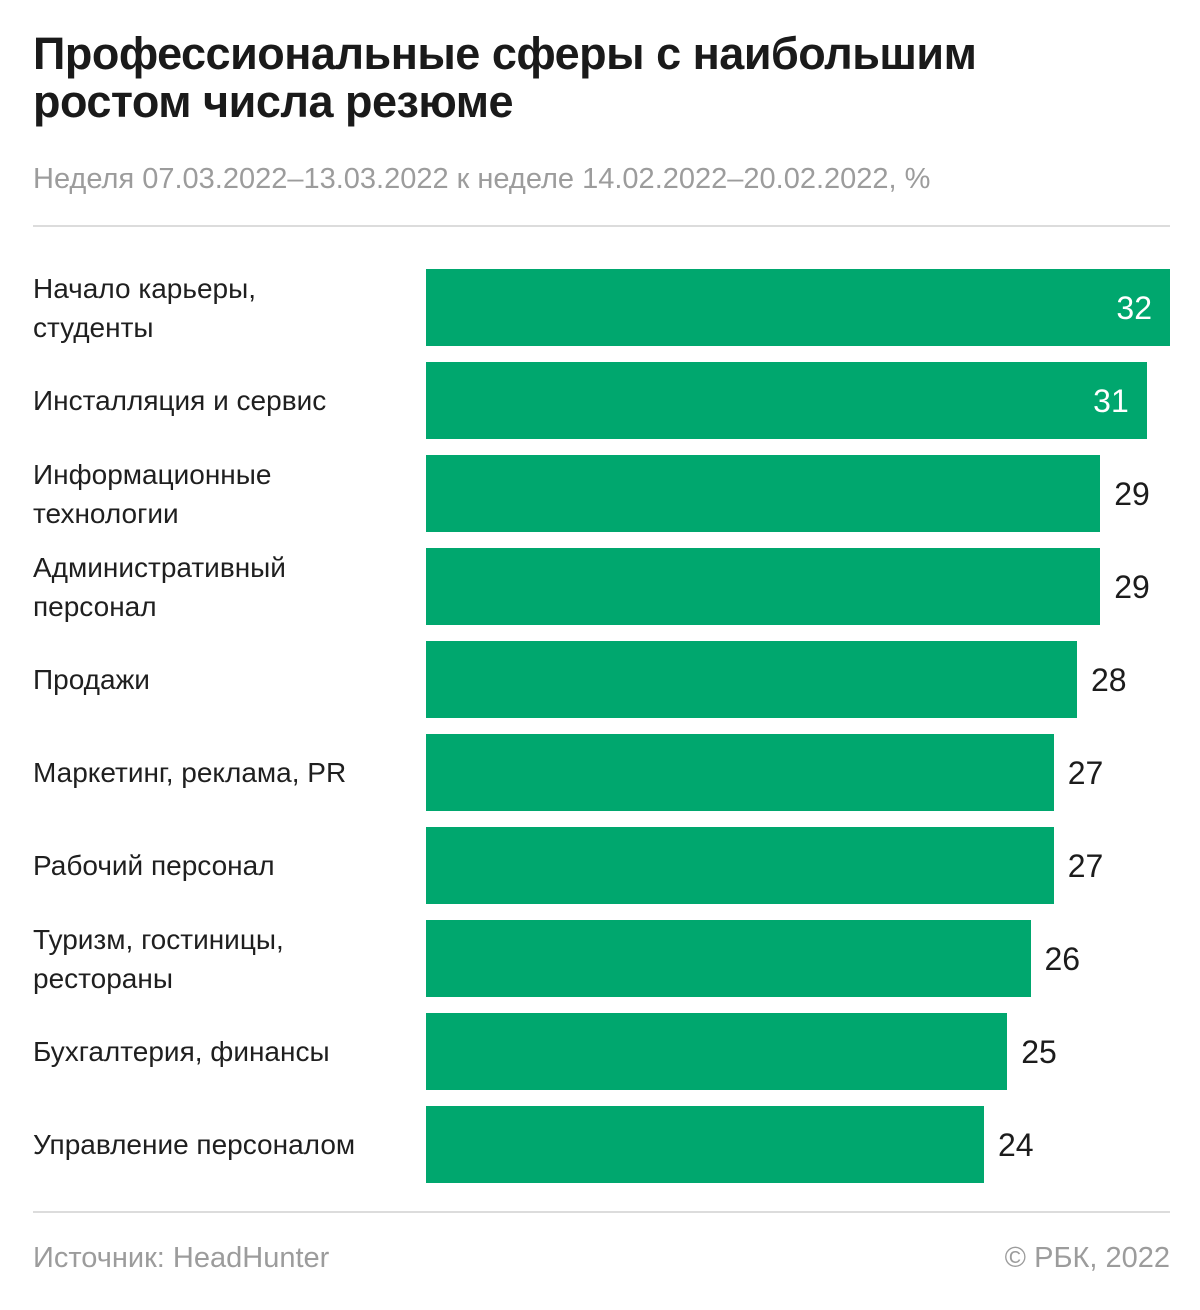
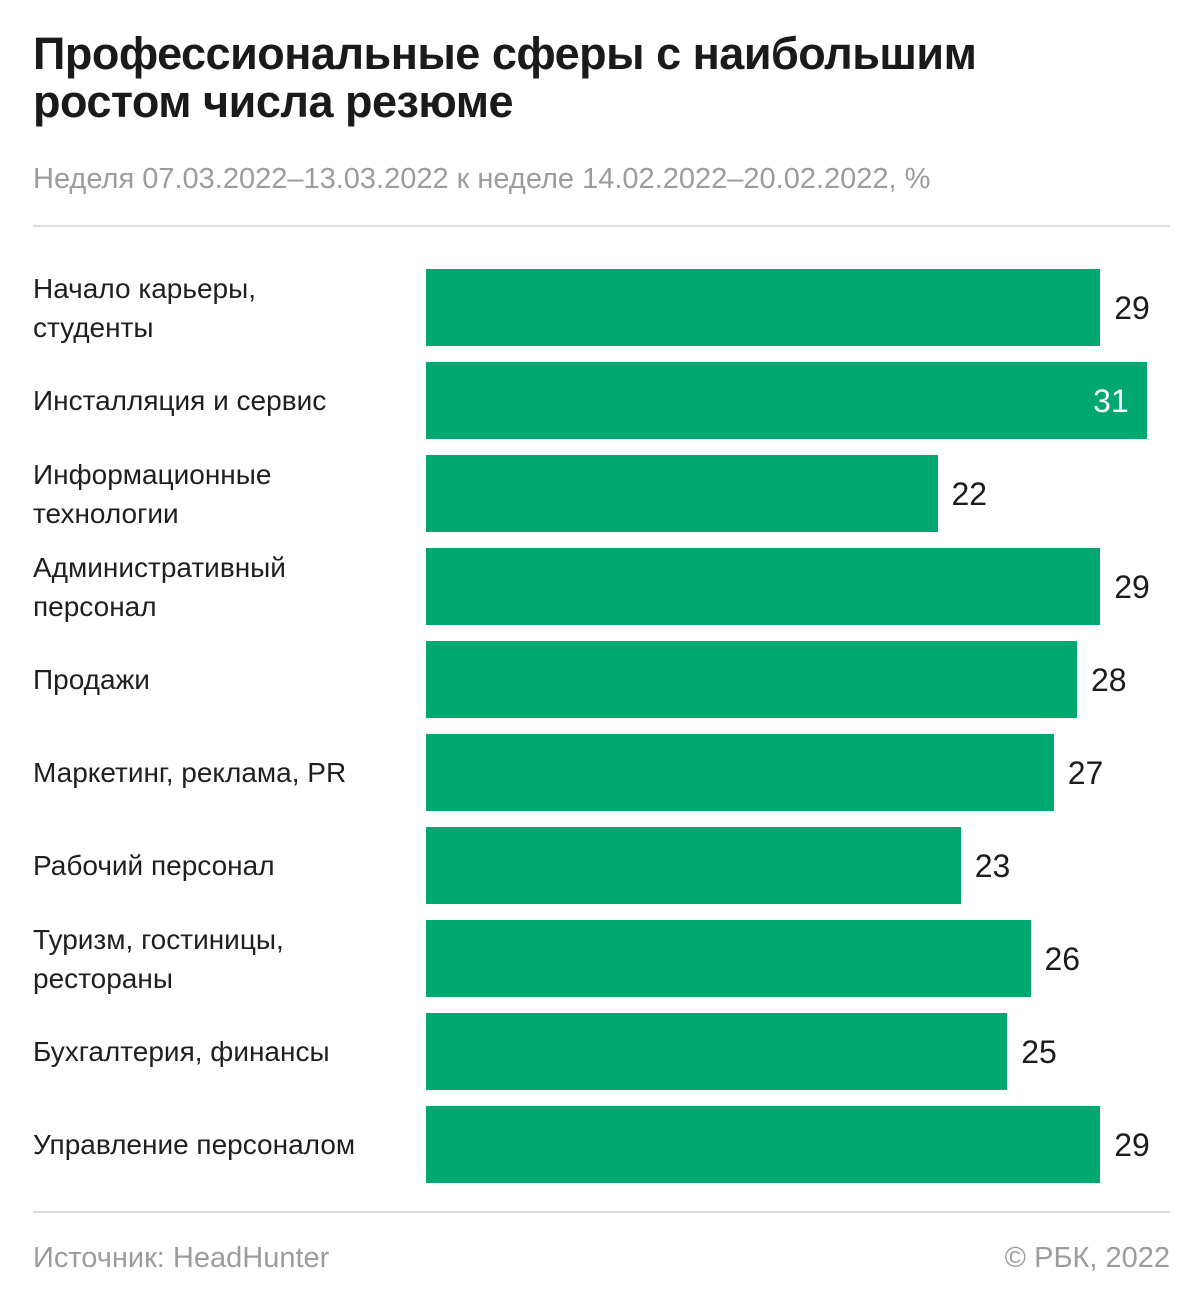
Начало карьеры, студенты: 32 -> 29
Информационные технологии: 29 -> 22
Рабочий персонал: 27 -> 23
Управление персоналом: 24 -> 29
